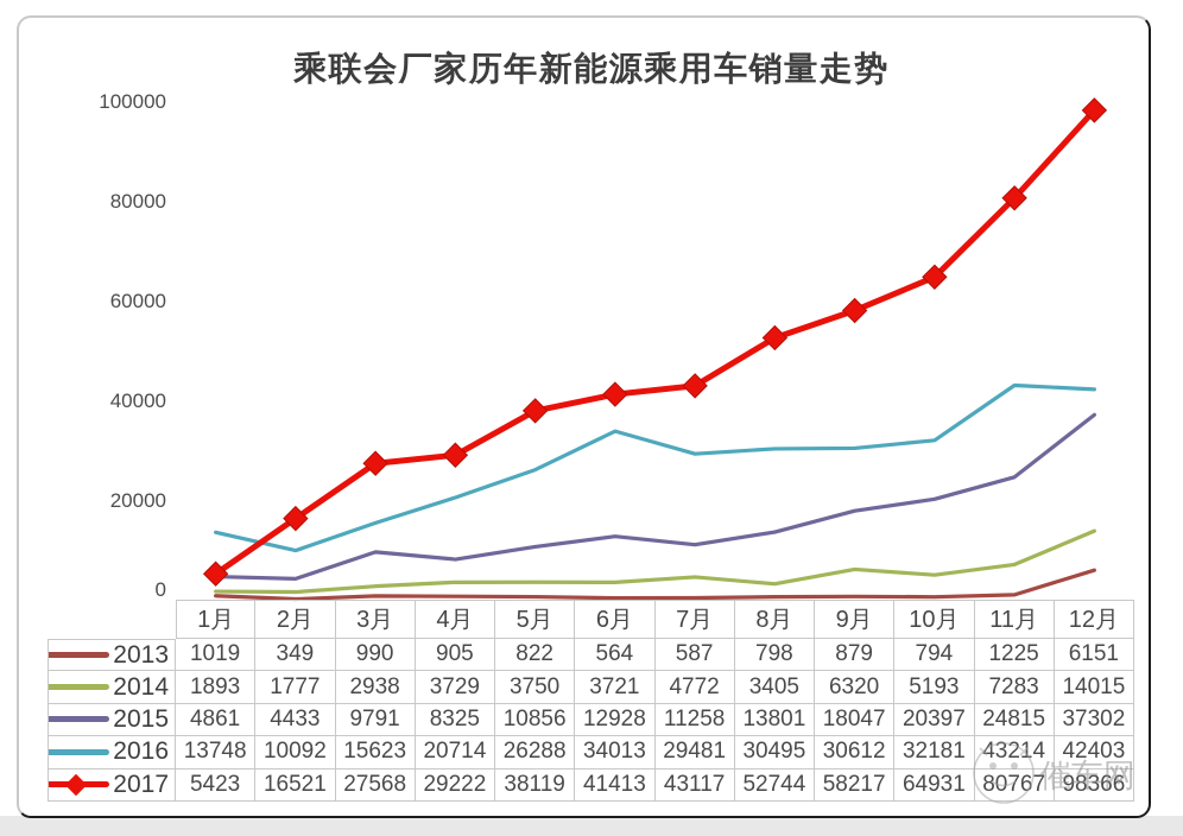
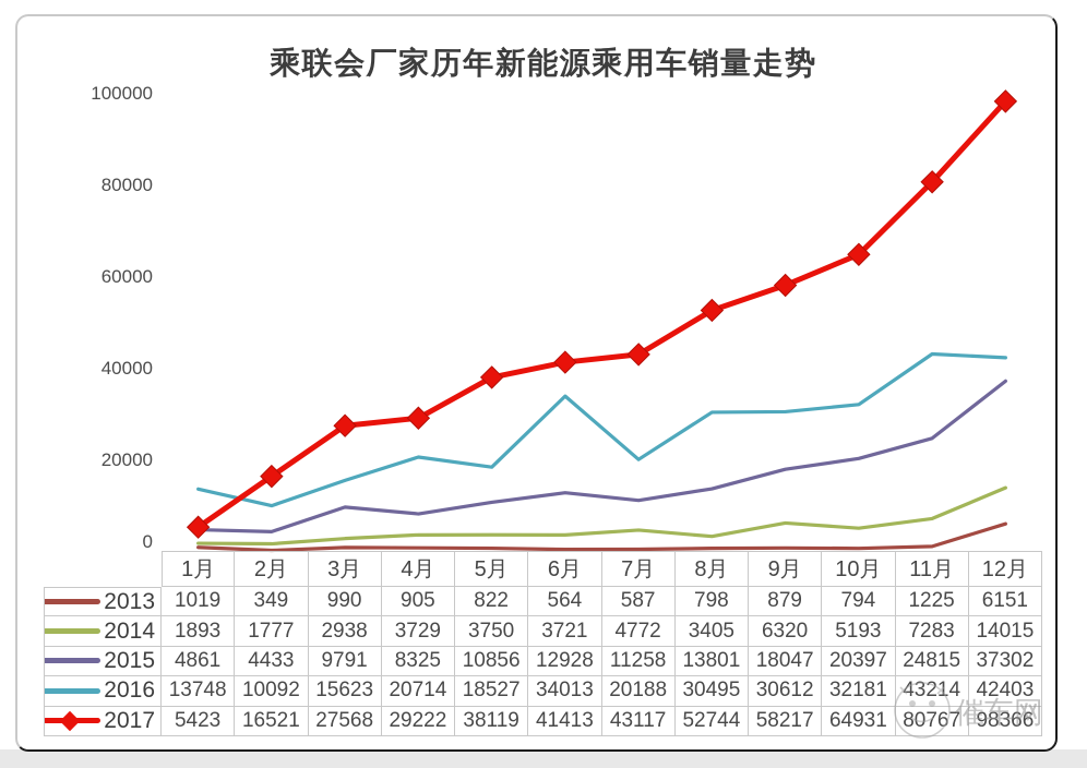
2016/5月: 26288 -> 18527
2016/7月: 29481 -> 20188
